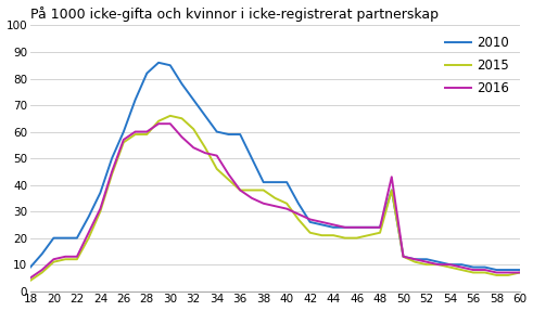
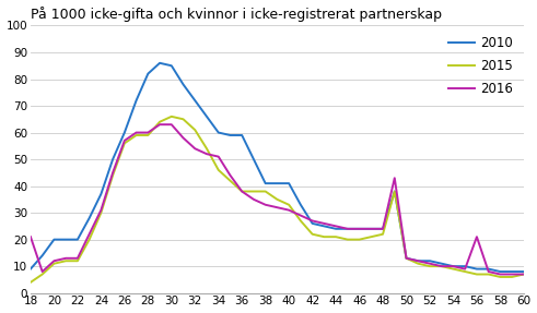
2016/18: 5 -> 21
2016/56: 8 -> 21
